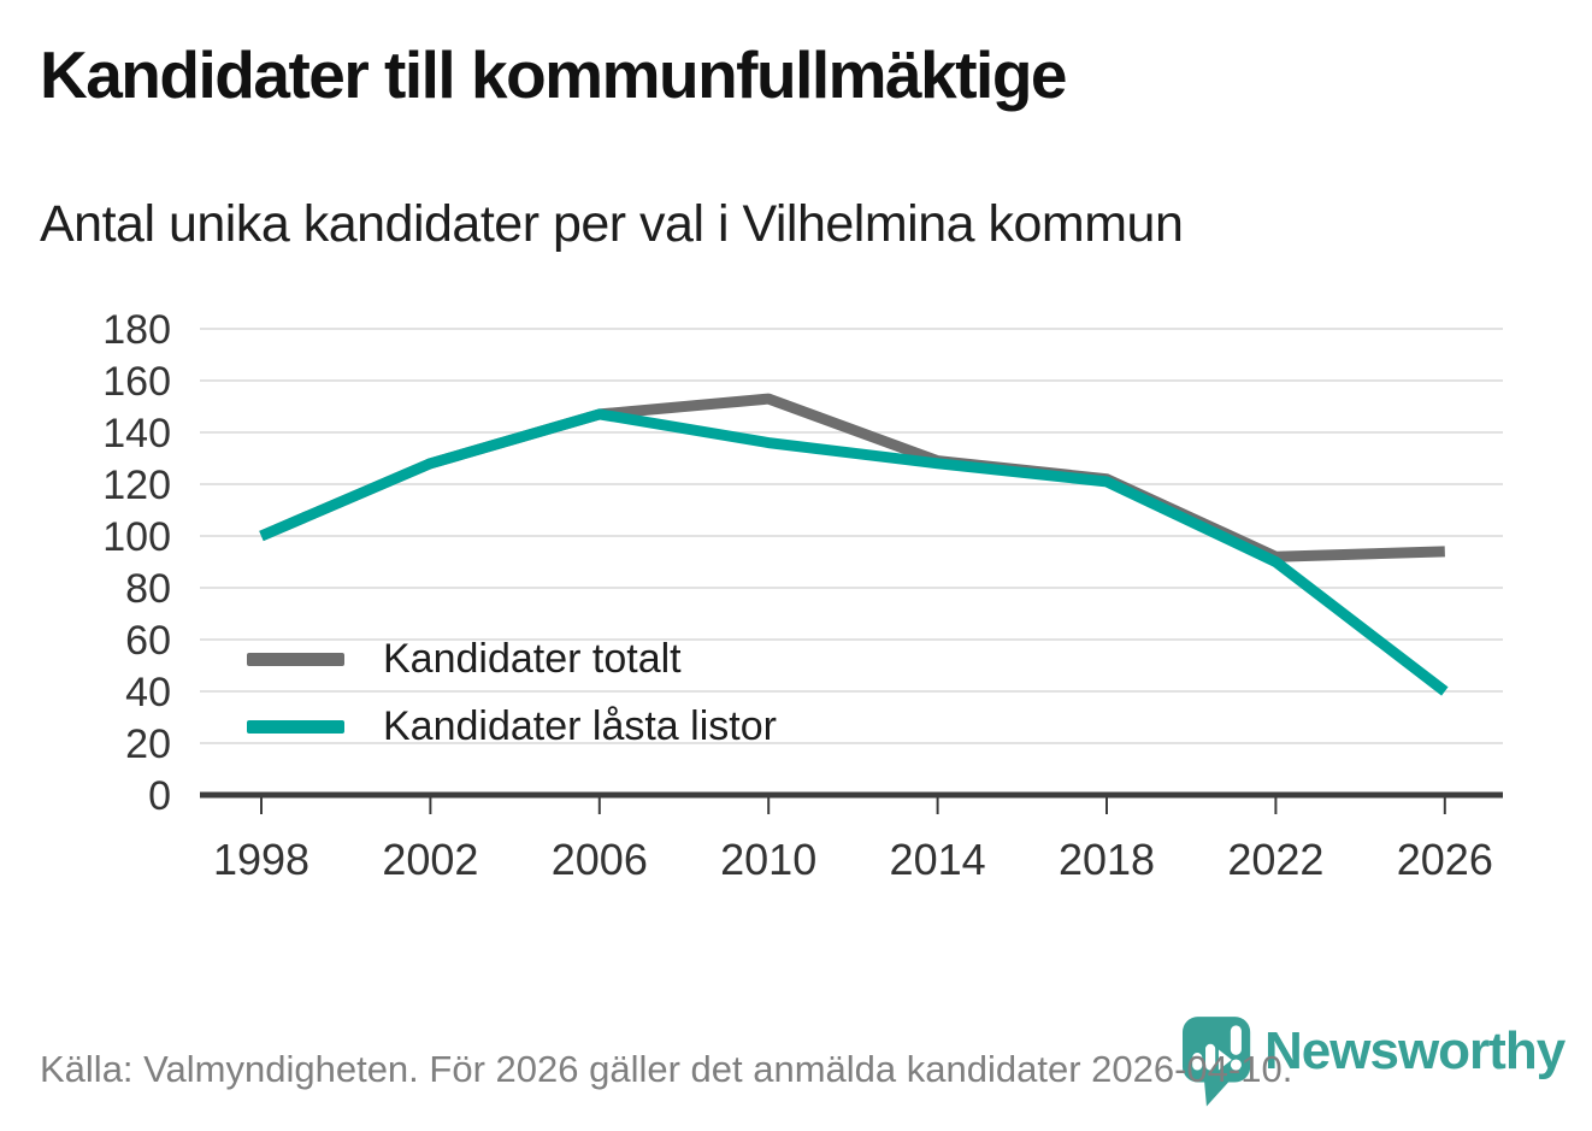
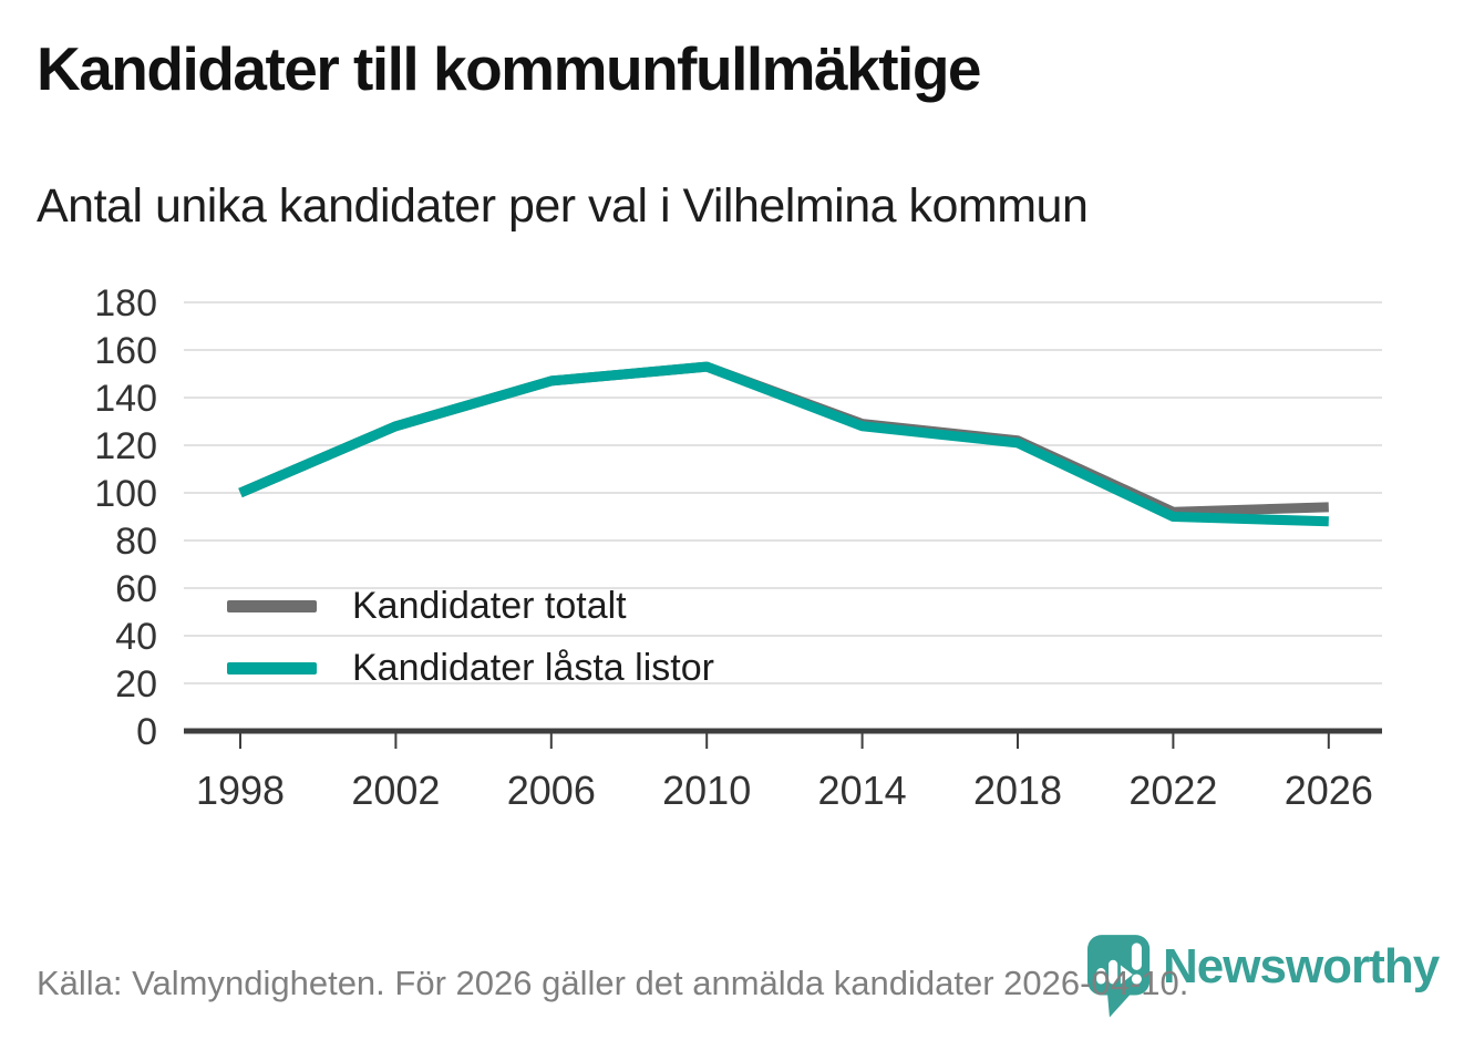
Kandidater låsta listor/2010: 136 -> 153
Kandidater låsta listor/2026: 40 -> 88
